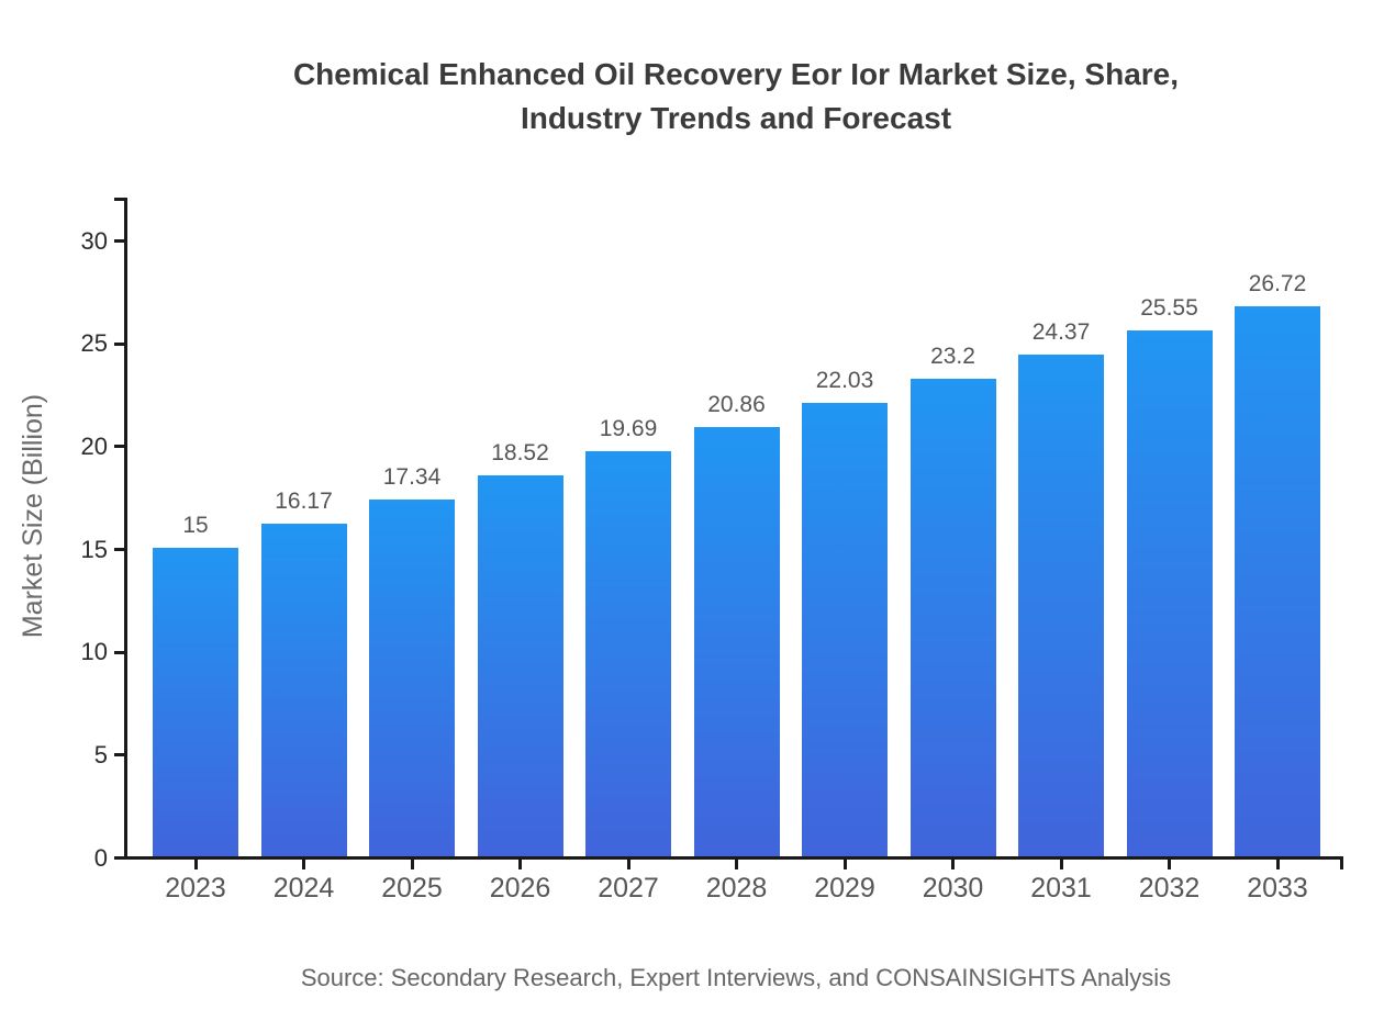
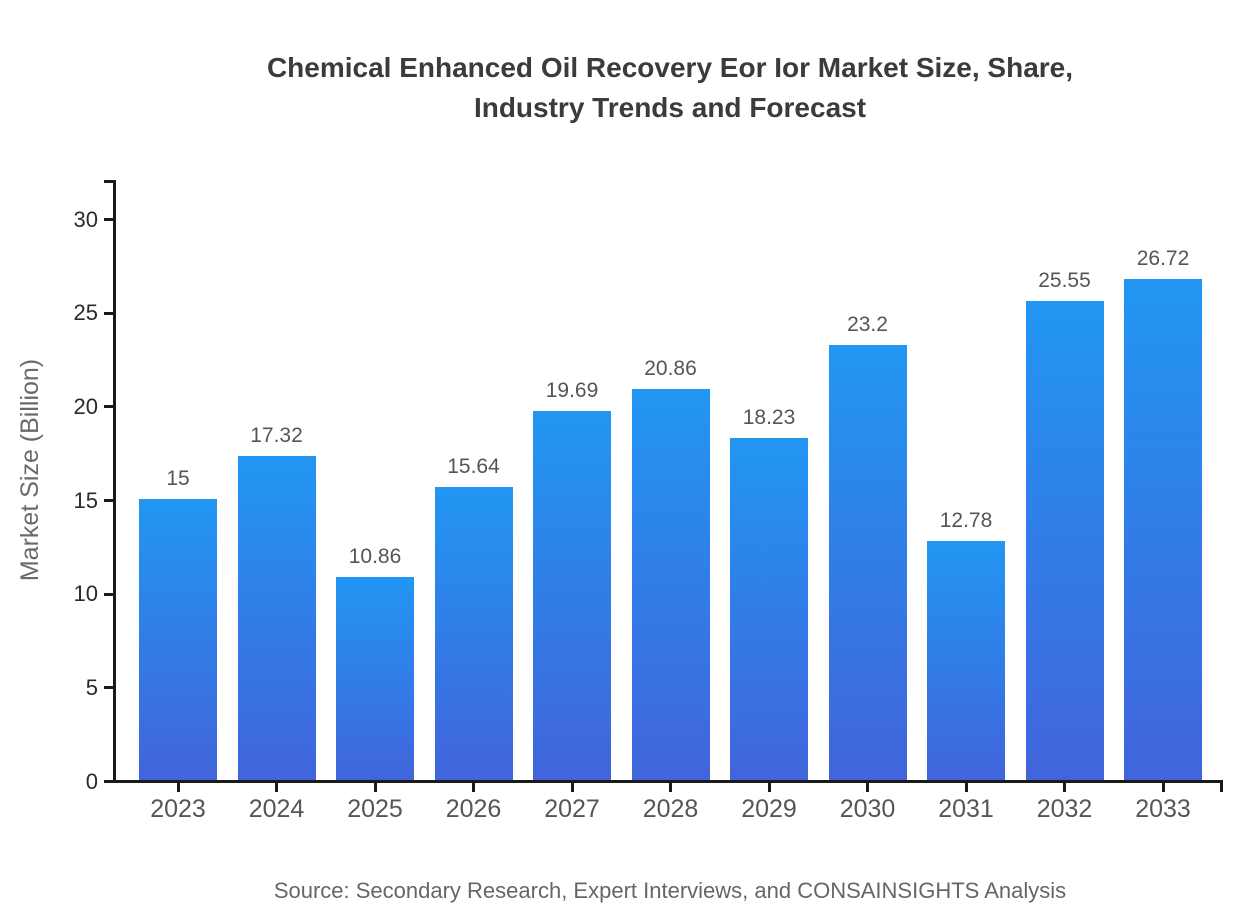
2024: 16.17 -> 17.32
2025: 17.34 -> 10.86
2026: 18.52 -> 15.64
2029: 22.03 -> 18.23
2031: 24.37 -> 12.78
